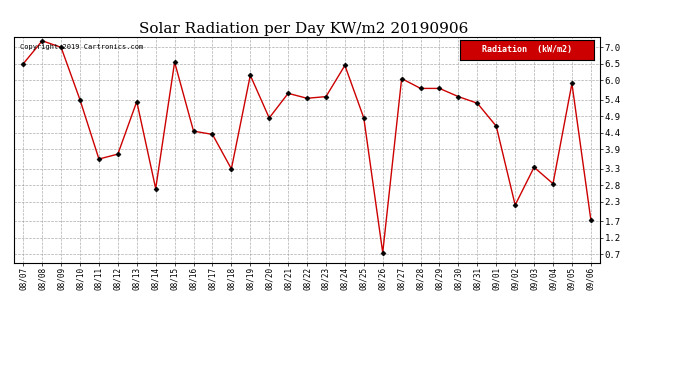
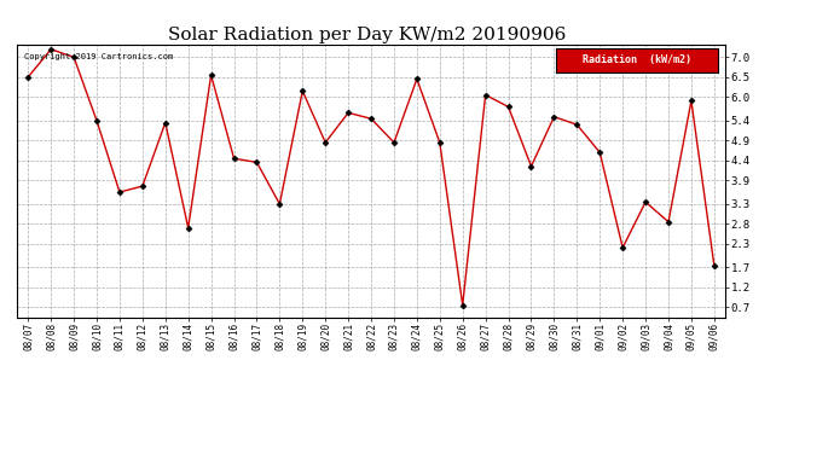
08/23: 5.50 -> 4.85
08/29: 5.75 -> 4.25
